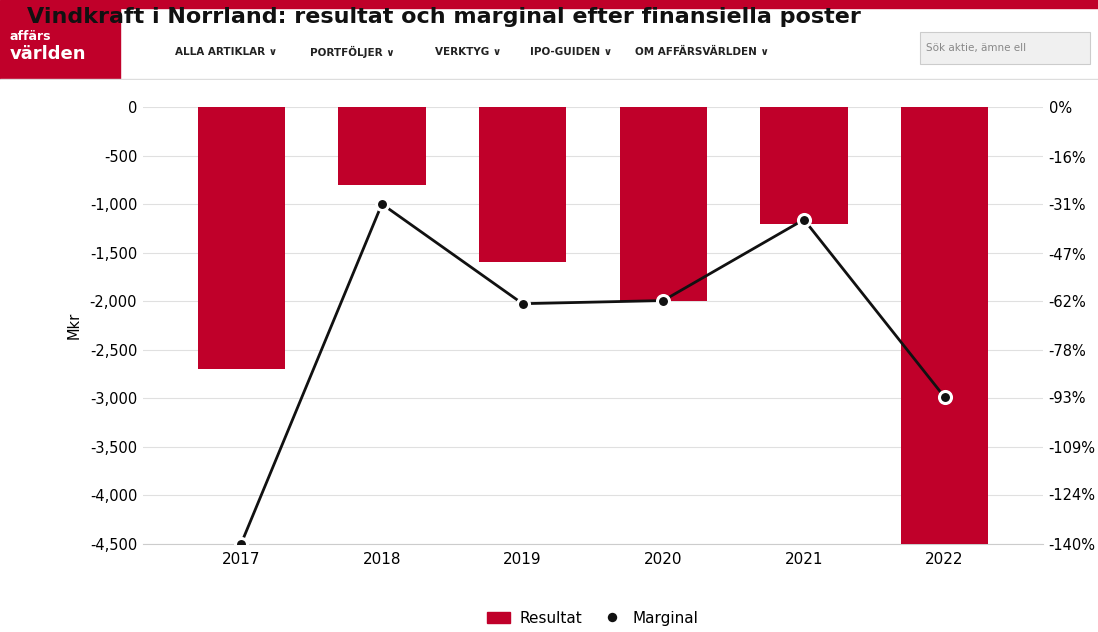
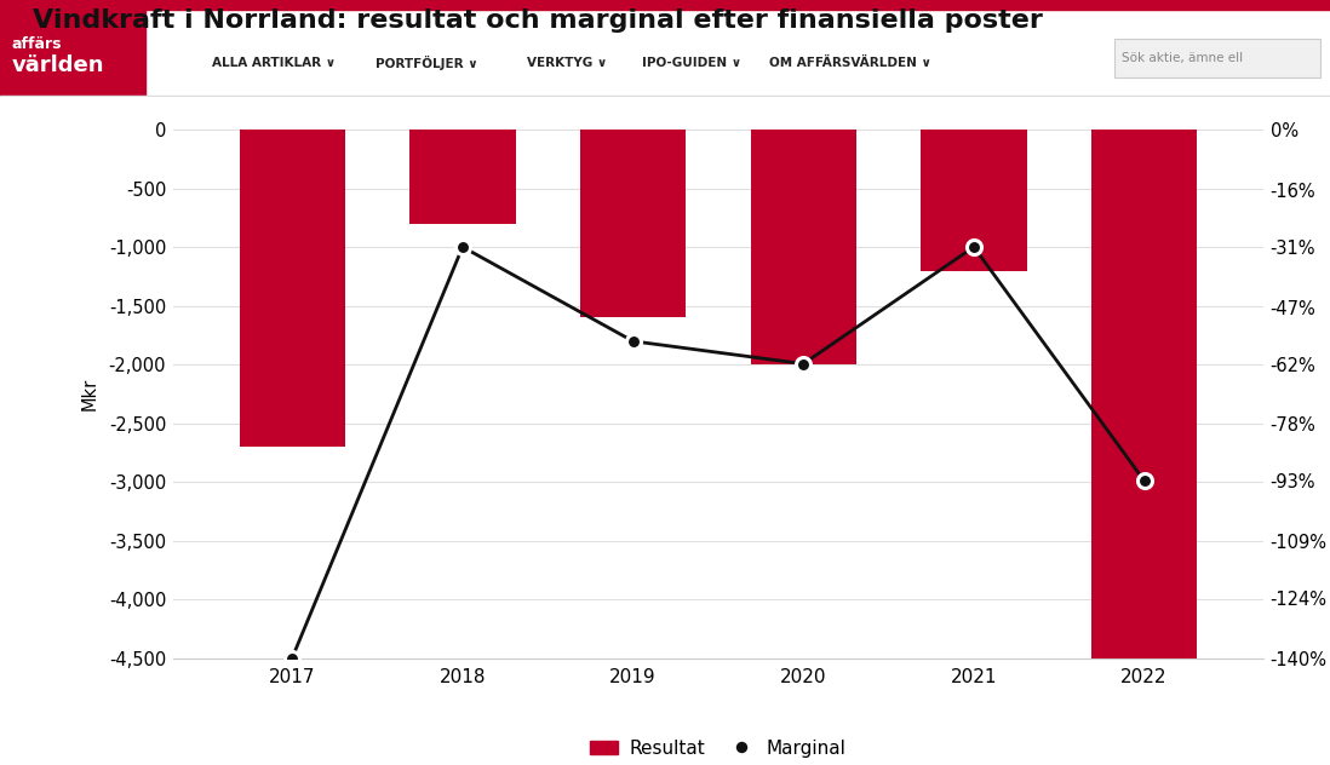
Marginal/2019: -63% -> -56%
Marginal/2021: -36% -> -31%
